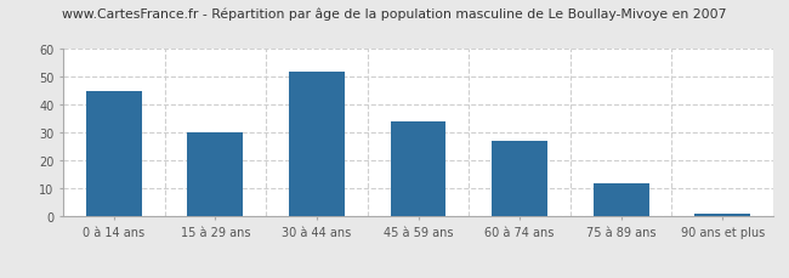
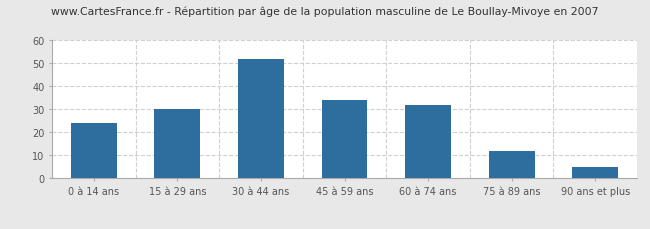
0 à 14 ans: 45 -> 24
60 à 74 ans: 27 -> 32
90 ans et plus: 1 -> 5
